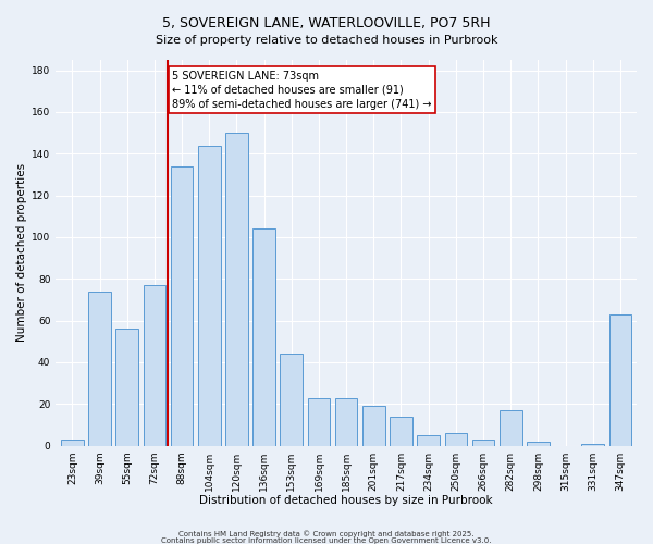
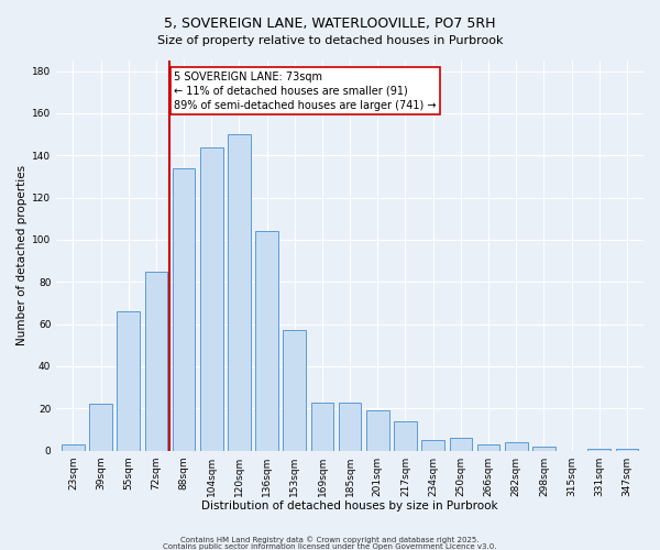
39sqm: 74 -> 22
55sqm: 56 -> 66
72sqm: 77 -> 85
153sqm: 44 -> 57
282sqm: 17 -> 4
347sqm: 63 -> 1
